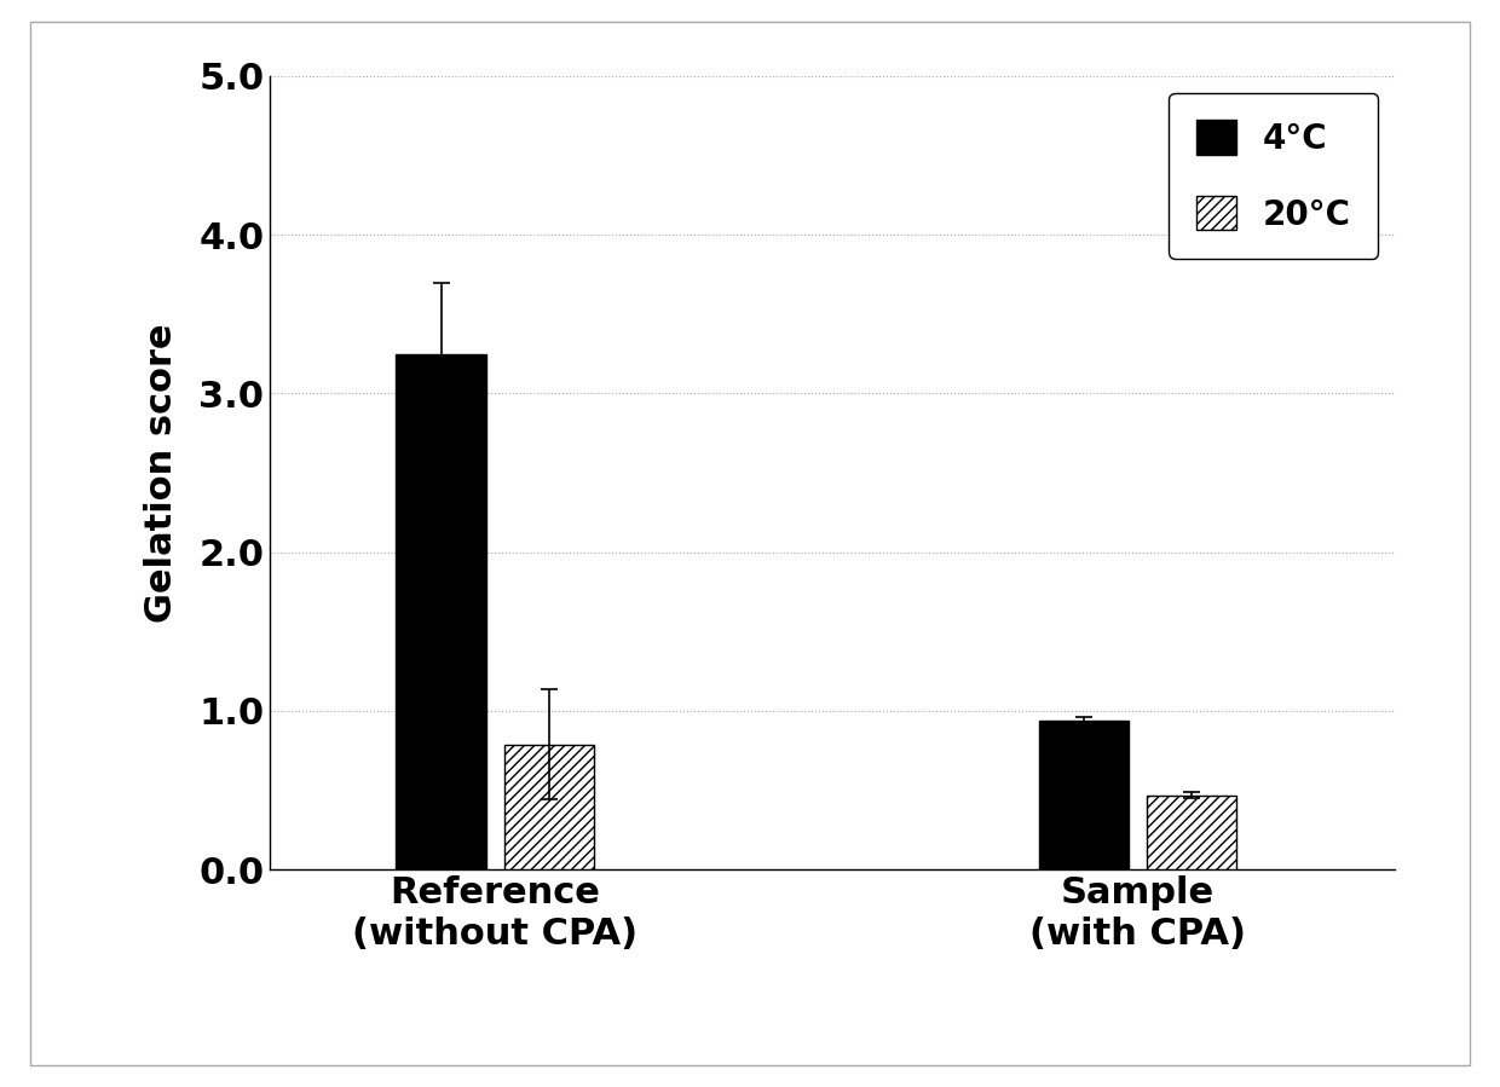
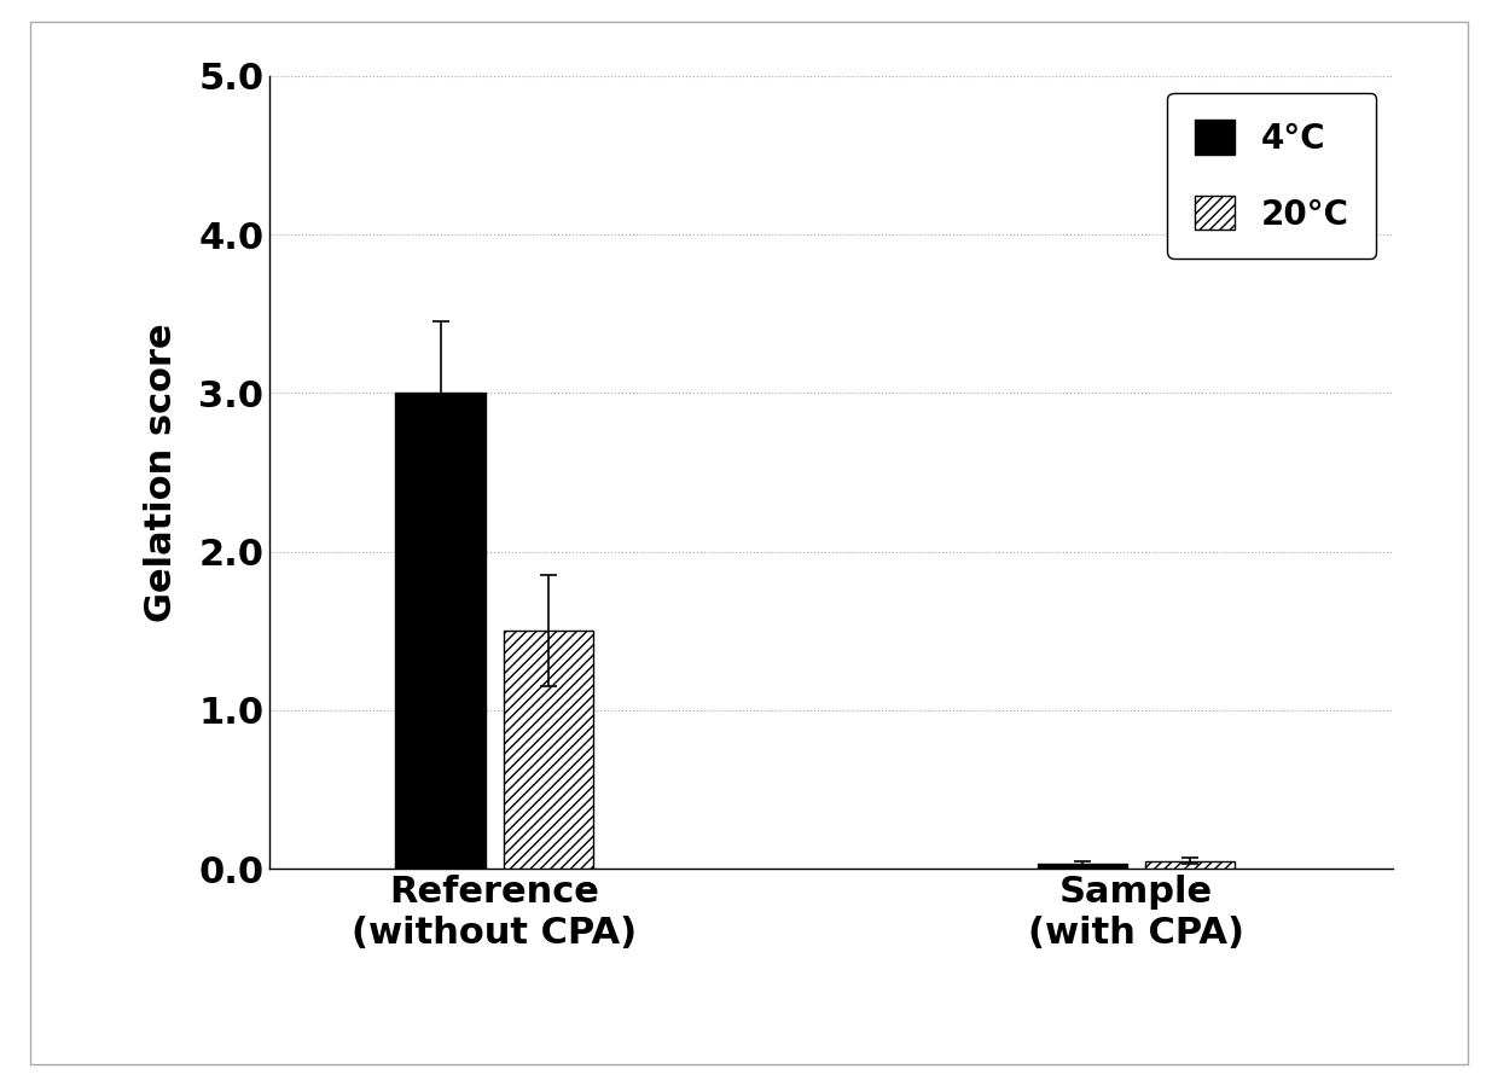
4°C/Reference (without CPA): 3.25 -> 3.00
20°C/Reference (without CPA): 0.79 -> 1.50
4°C/Sample (with CPA): 0.94 -> 0.03
20°C/Sample (with CPA): 0.47 -> 0.05
